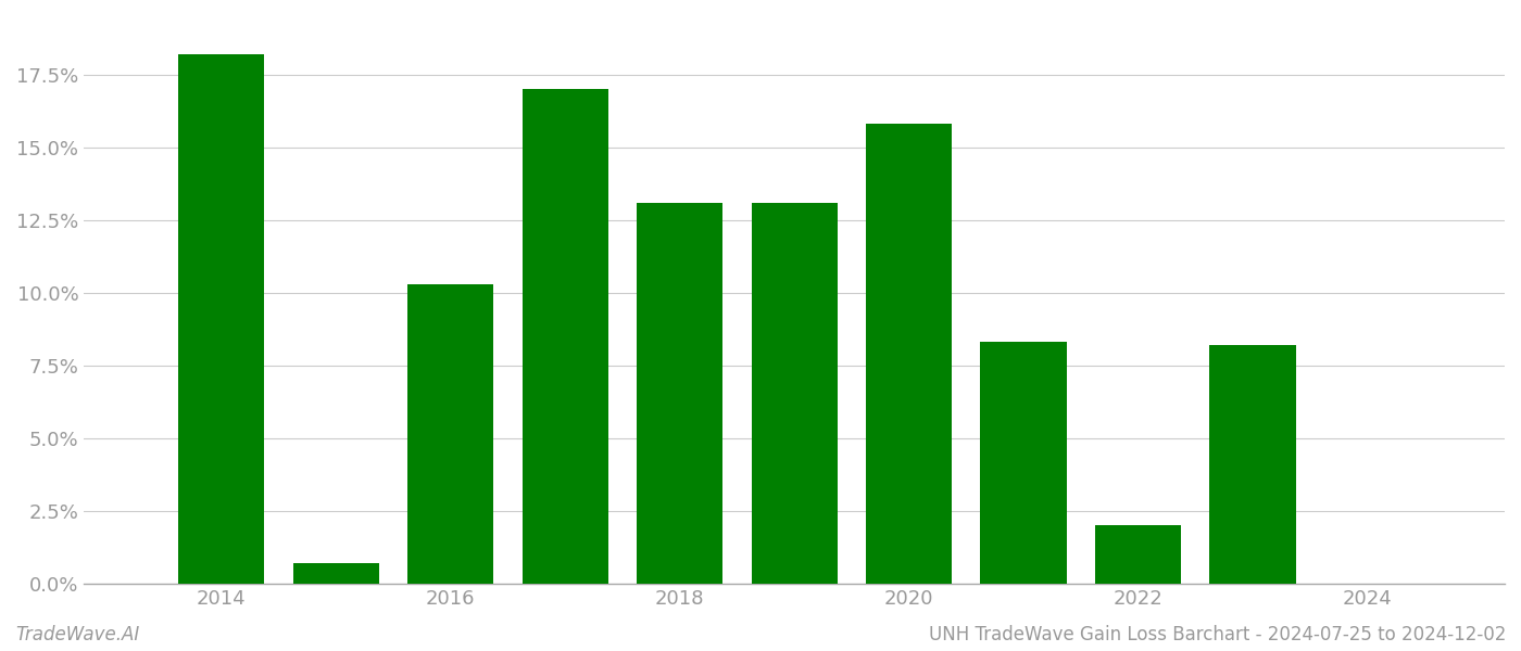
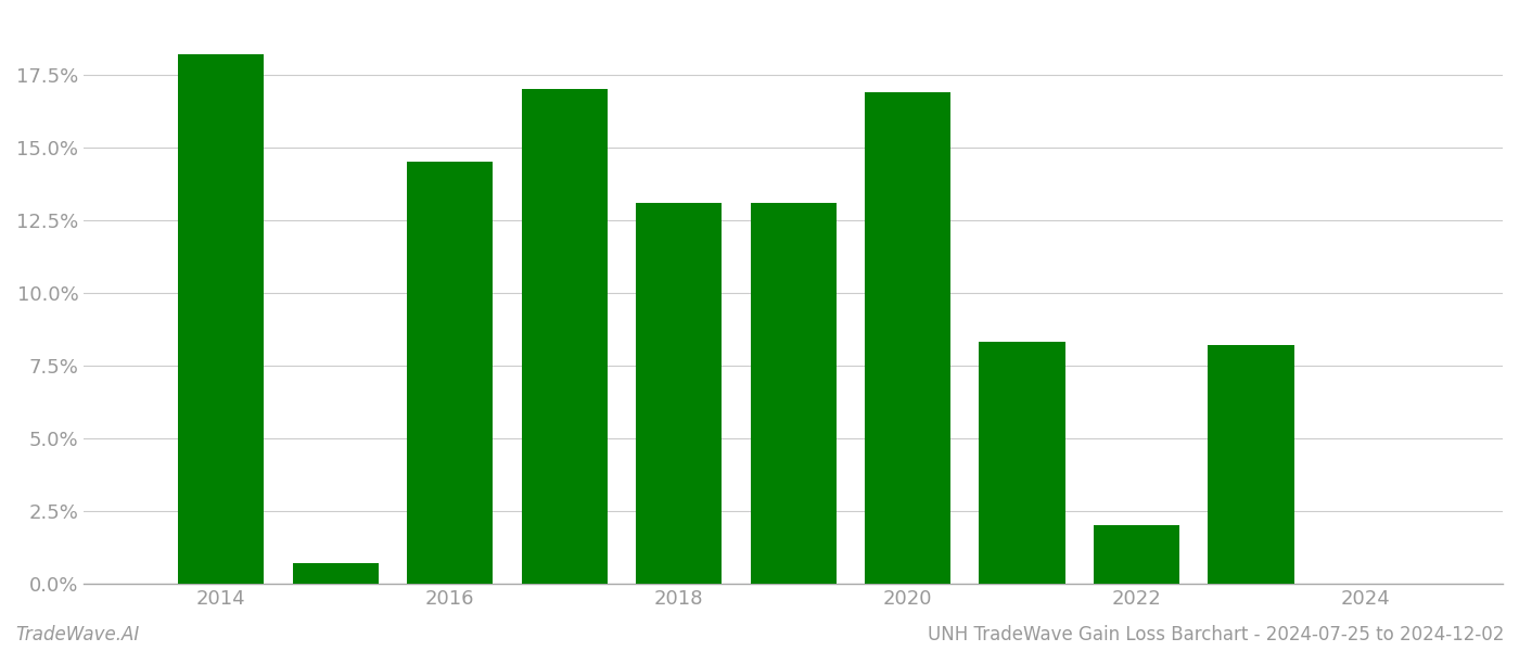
2016: 10.3% -> 14.5%
2020: 15.8% -> 16.9%
